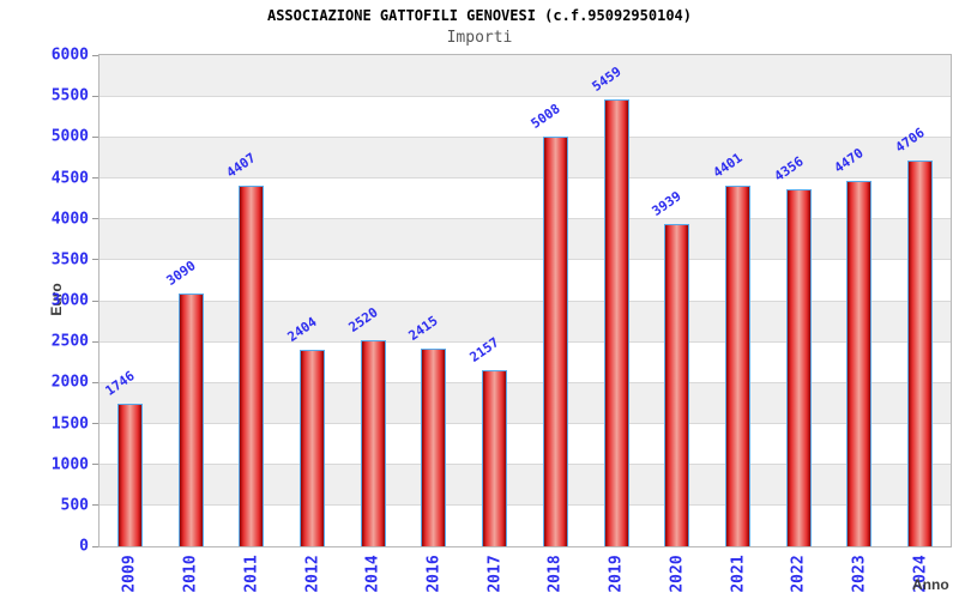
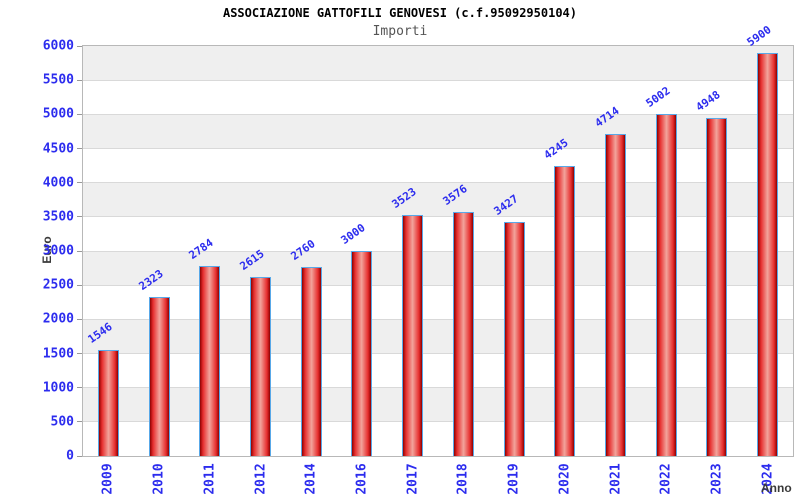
2009: 1746 -> 1546
2010: 3090 -> 2323
2011: 4407 -> 2784
2012: 2404 -> 2615
2014: 2520 -> 2760
2016: 2415 -> 3000
2017: 2157 -> 3523
2018: 5008 -> 3576
2019: 5459 -> 3427
2020: 3939 -> 4245
2021: 4401 -> 4714
2022: 4356 -> 5002
2023: 4470 -> 4948
2024: 4706 -> 5900
